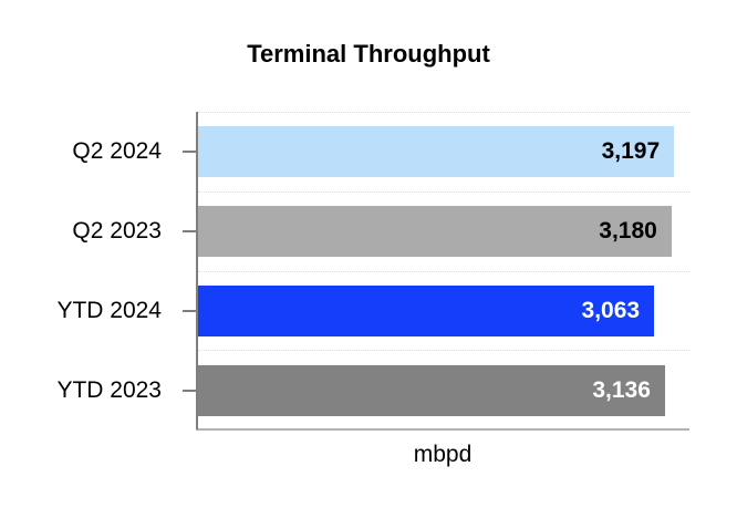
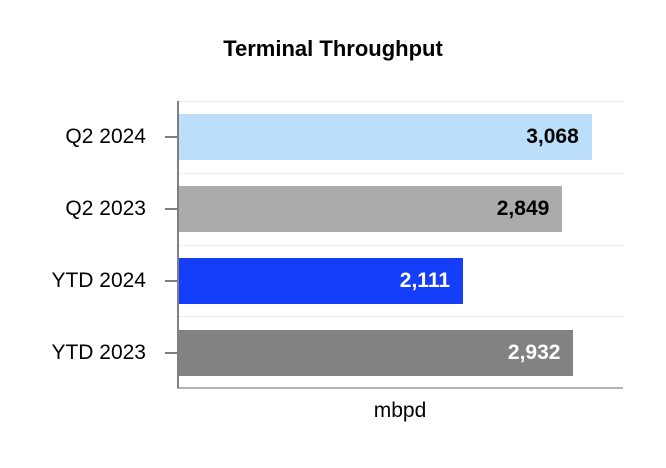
Q2 2024: 3,197 -> 3,068
Q2 2023: 3,180 -> 2,849
YTD 2024: 3,063 -> 2,111
YTD 2023: 3,136 -> 2,932
